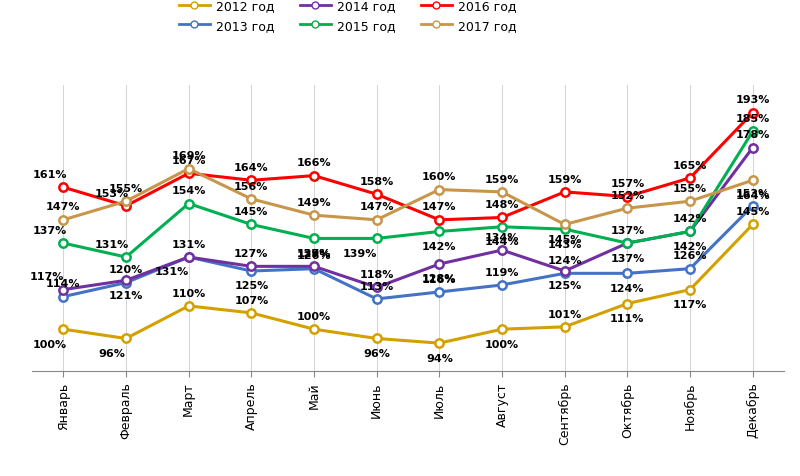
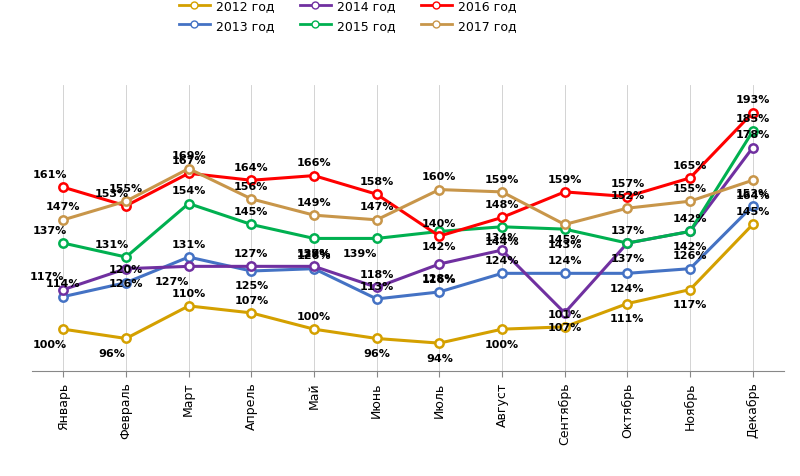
2014 год/Февраль: 121% -> 126%
2014 год/Март: 131% -> 127%
2016 год/Июль: 147% -> 140%
2013 год/Август: 119% -> 124%
2014 год/Сентябрь: 125% -> 107%
